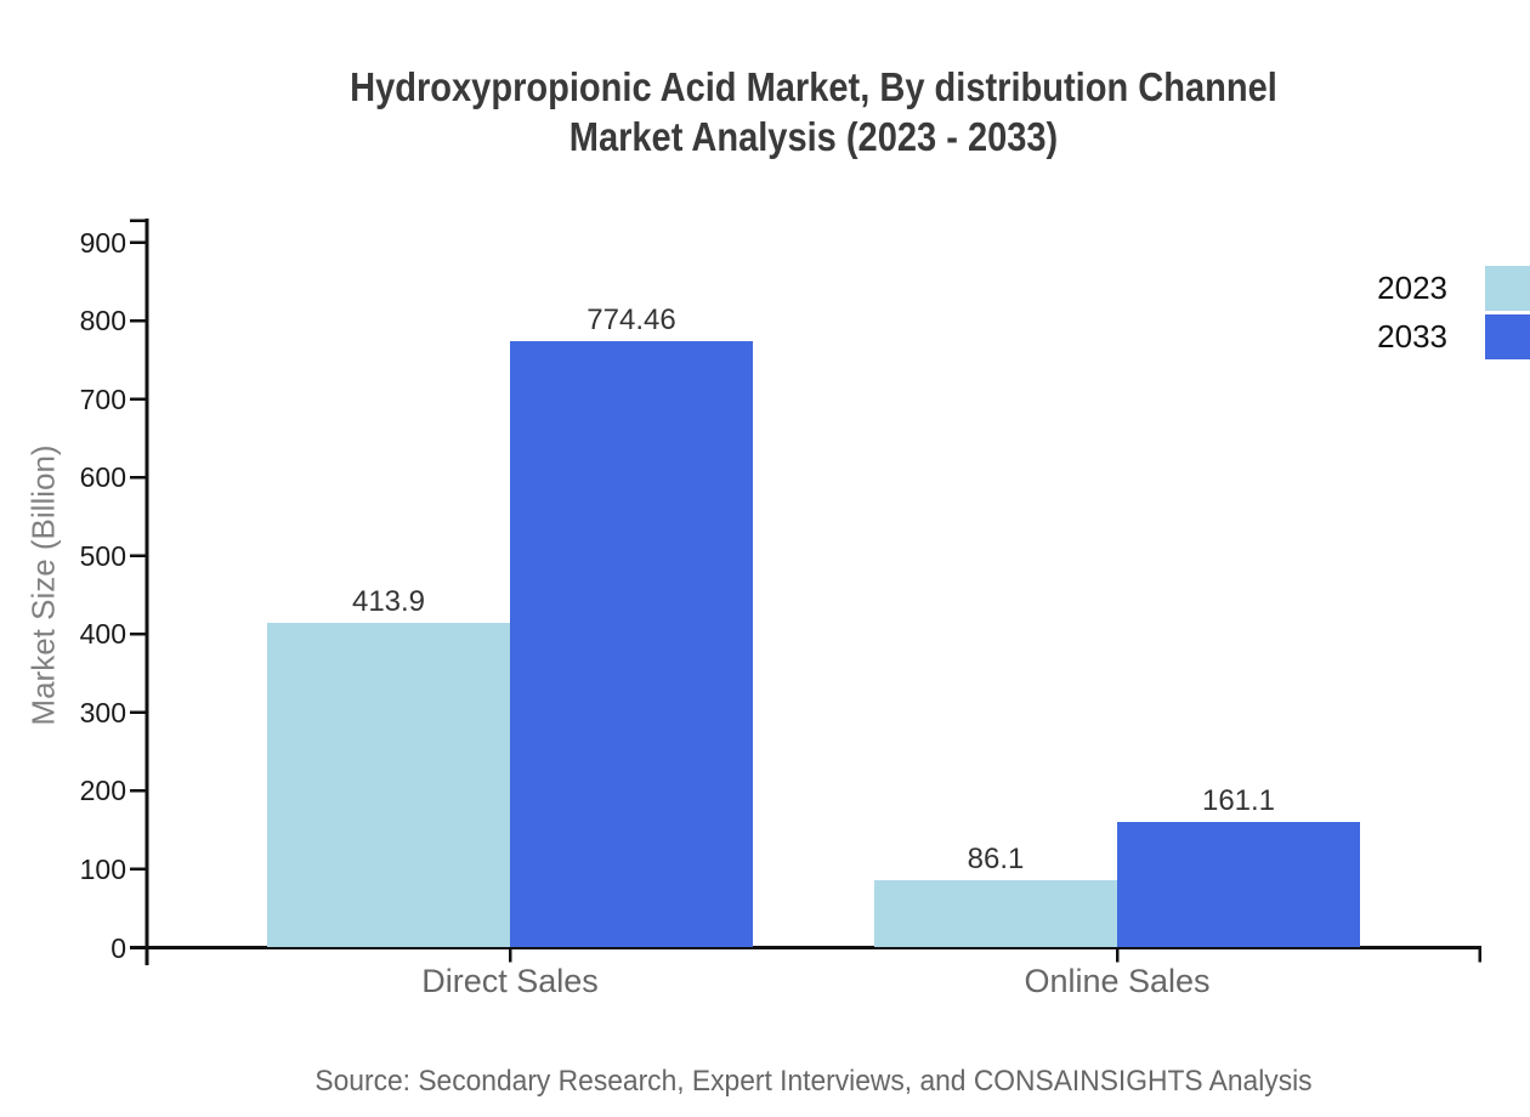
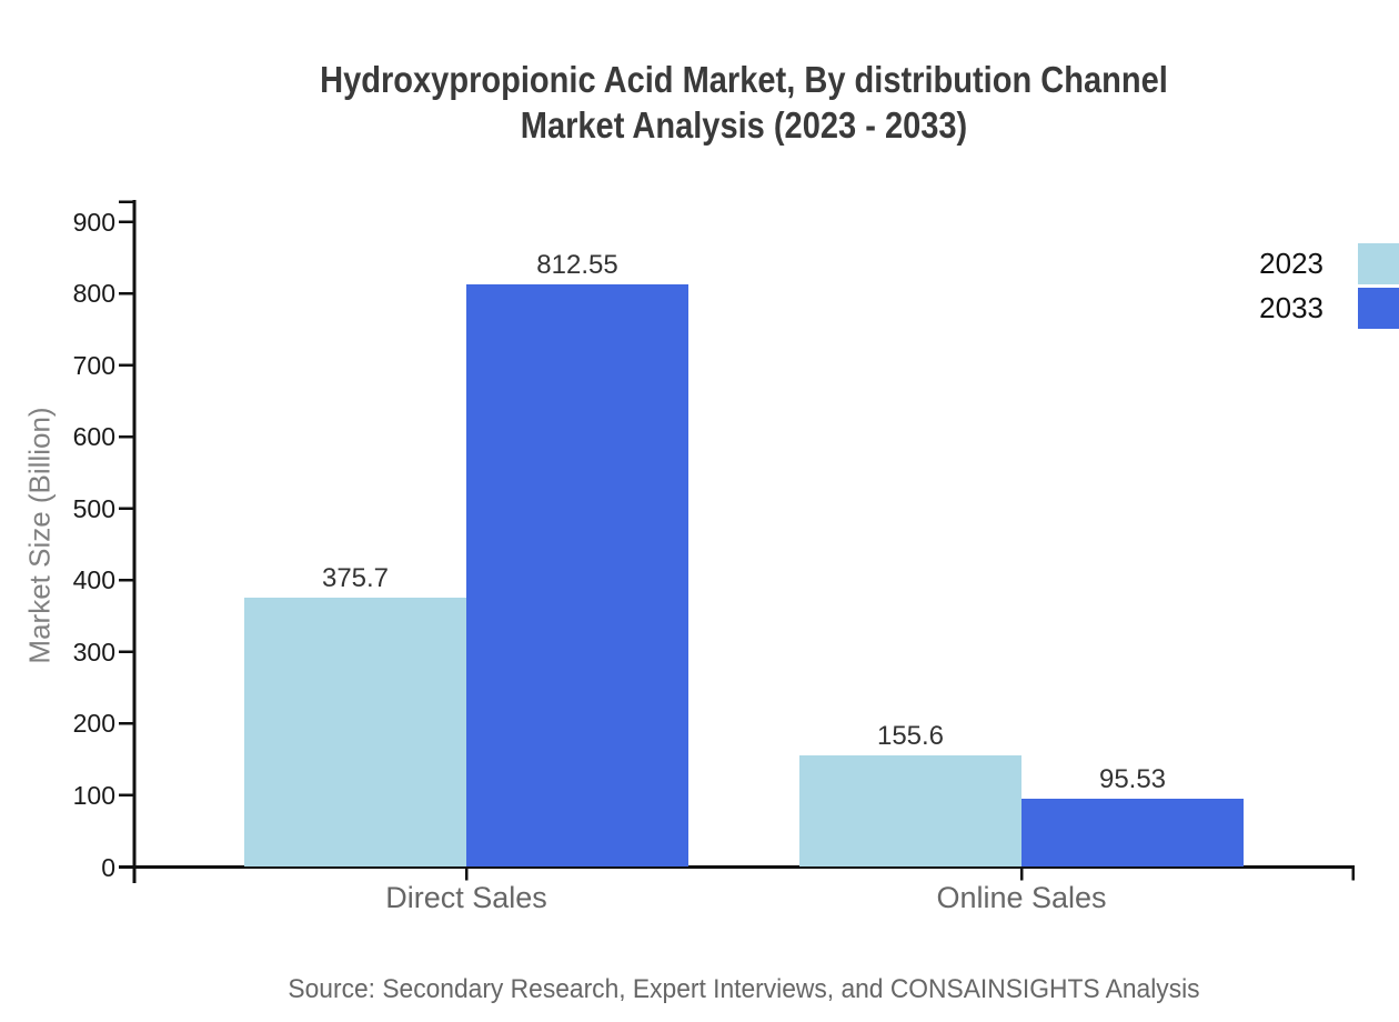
2023/Direct Sales: 413.9 -> 375.7
2033/Direct Sales: 774.46 -> 812.55
2023/Online Sales: 86.1 -> 155.6
2033/Online Sales: 161.1 -> 95.53
